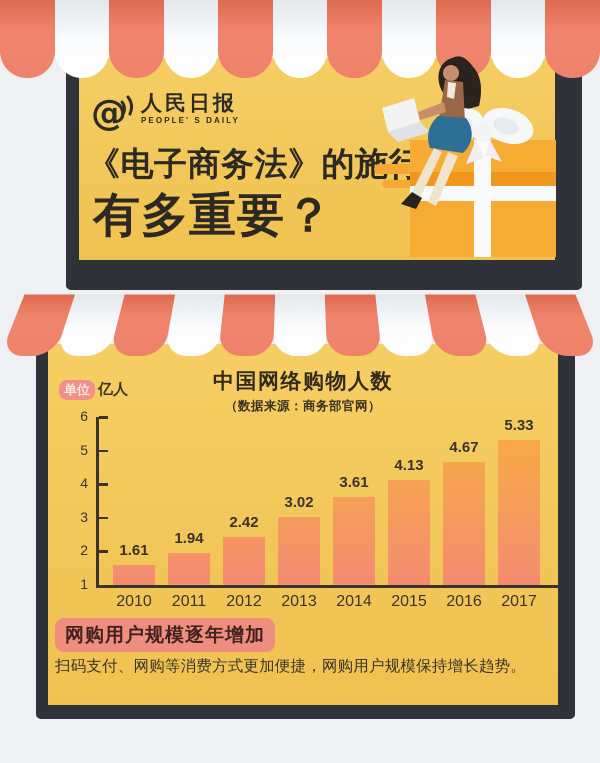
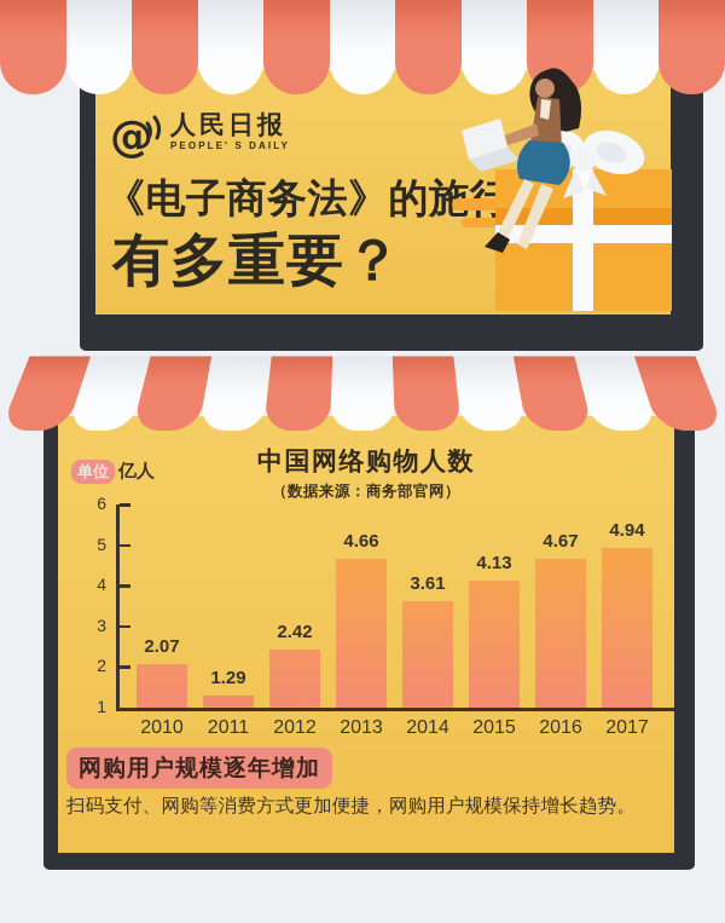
2010: 1.61 -> 2.07
2011: 1.94 -> 1.29
2013: 3.02 -> 4.66
2017: 5.33 -> 4.94
